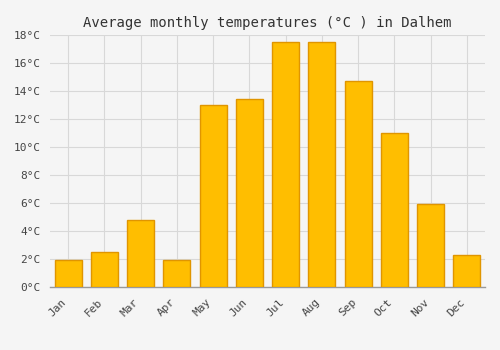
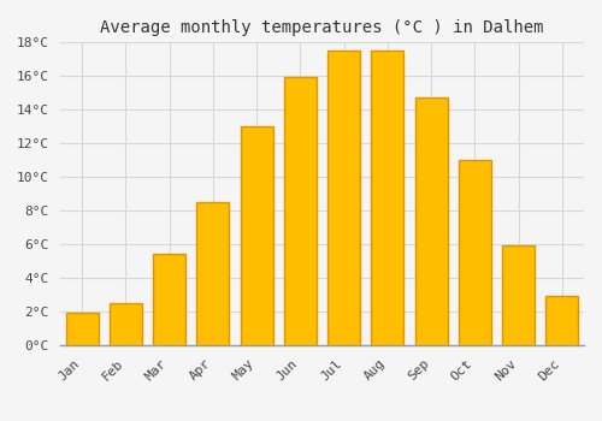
Mar: 4.8°C -> 5.4°C
Apr: 1.9°C -> 8.5°C
Jun: 13.4°C -> 15.9°C
Dec: 2.3°C -> 2.9°C
